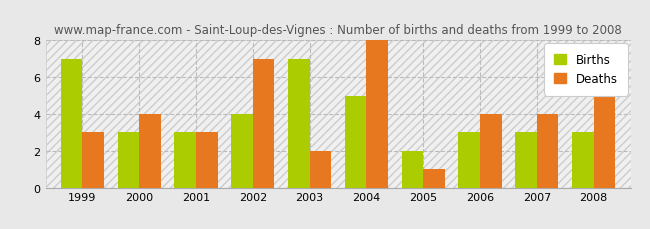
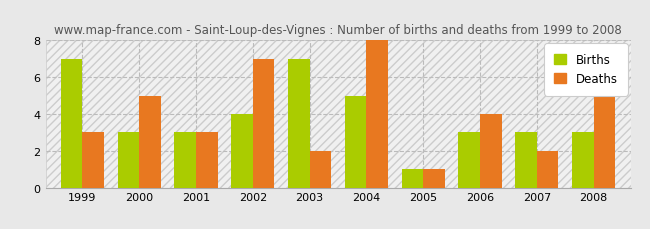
Deaths/2000: 4 -> 5
Births/2005: 2 -> 1
Deaths/2007: 4 -> 2
